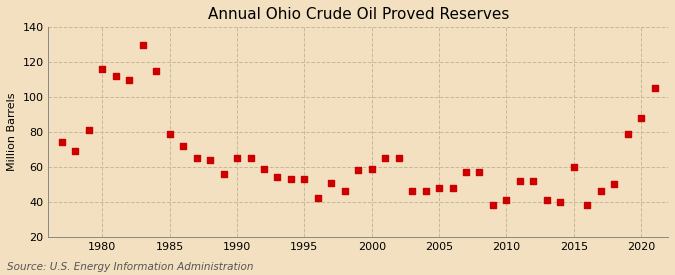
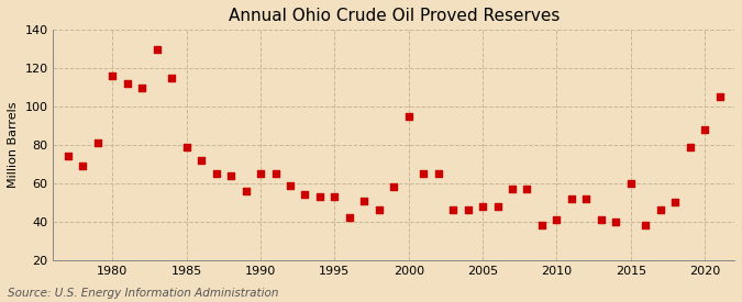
2000: 59 -> 95
